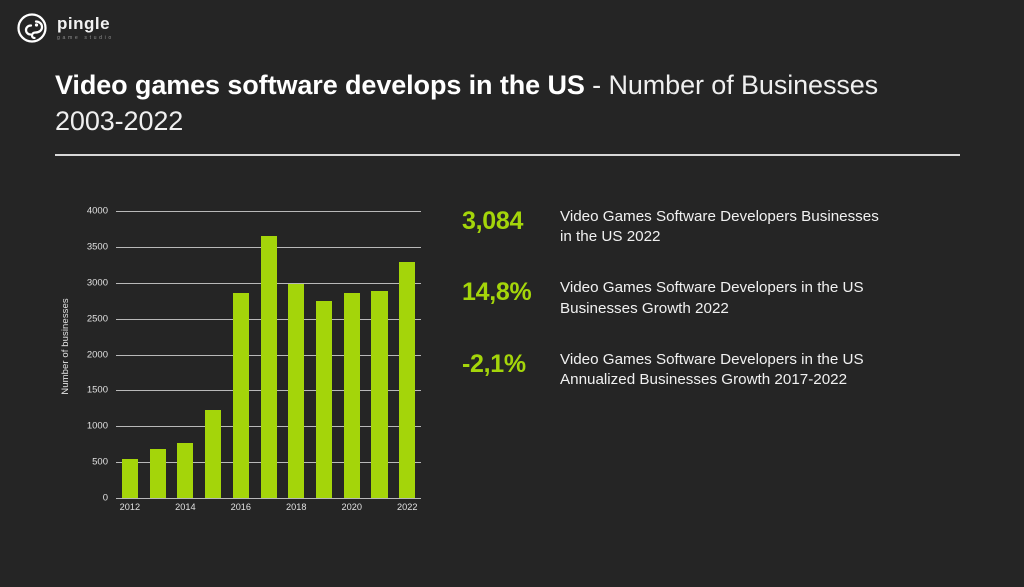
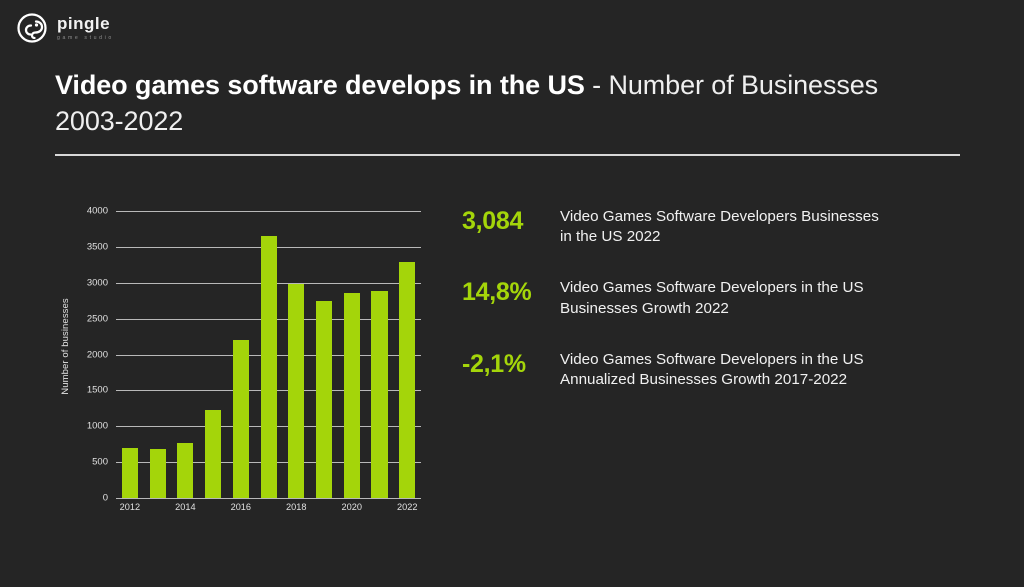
2012: 500 -> 700
2016: 2900 -> 2200
